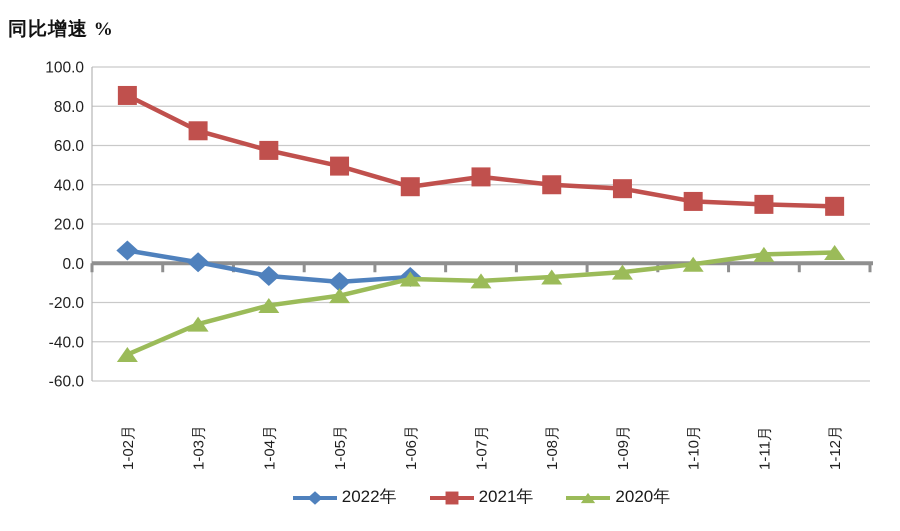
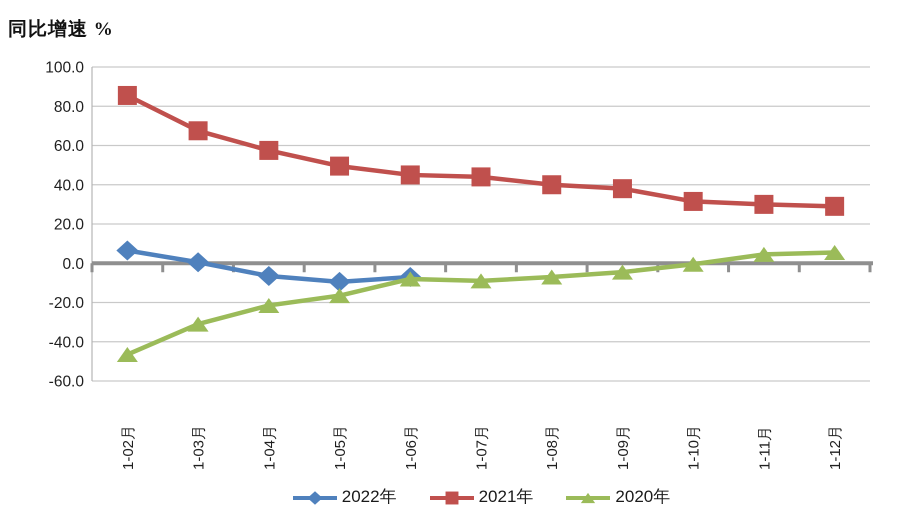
2021年/1-06月: 39 -> 45
